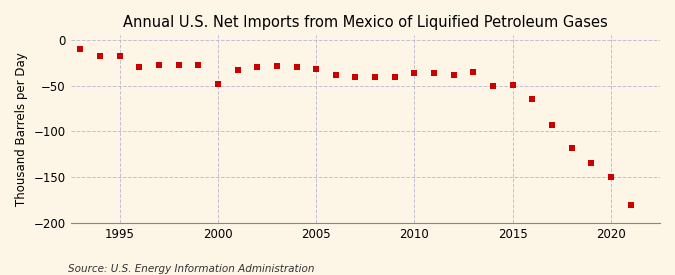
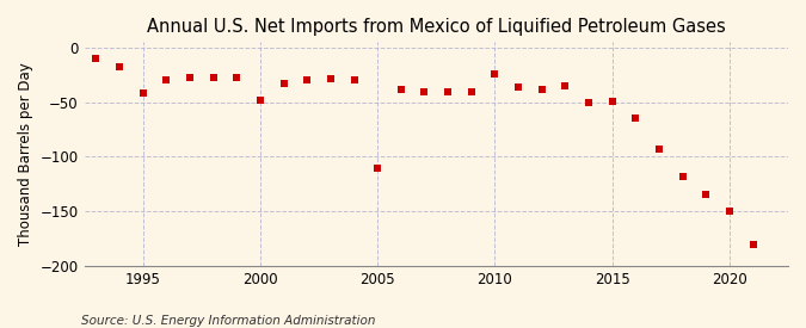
1995: -18 -> -42
2005: -32 -> -110
2010: -36 -> -24
